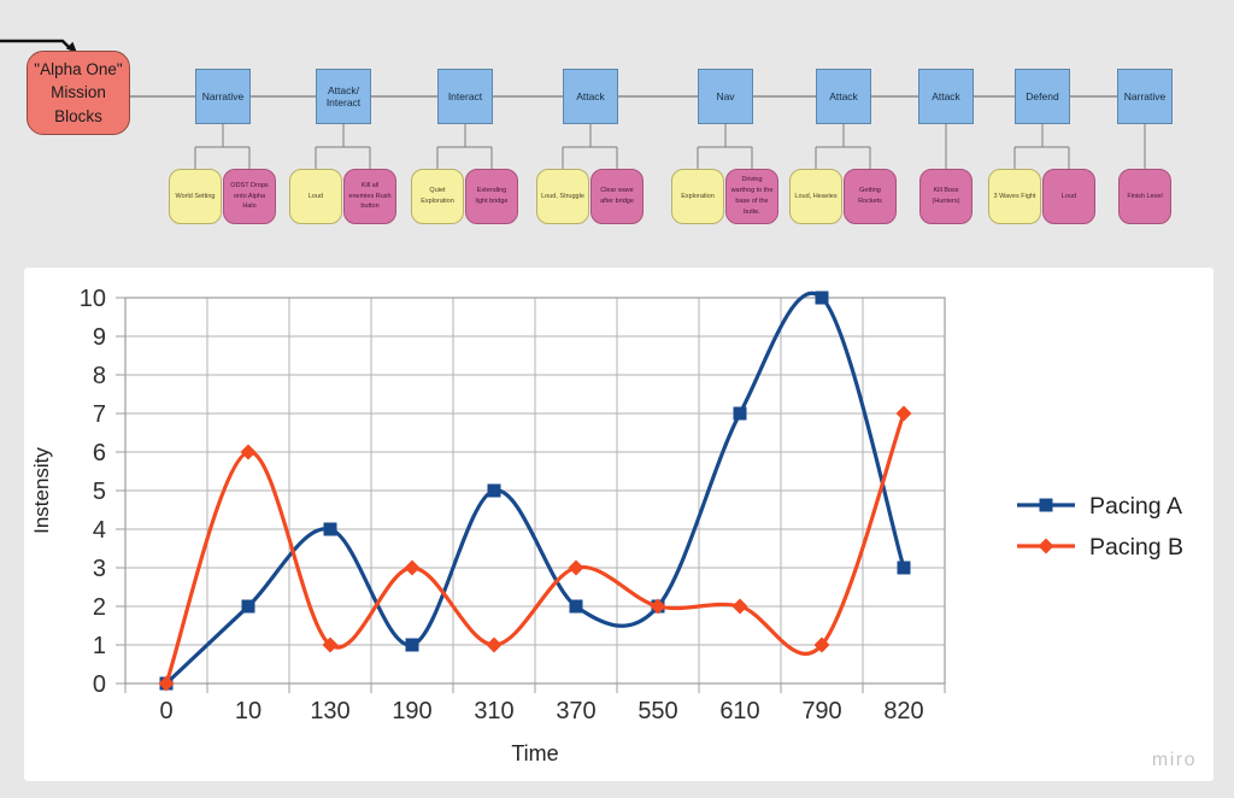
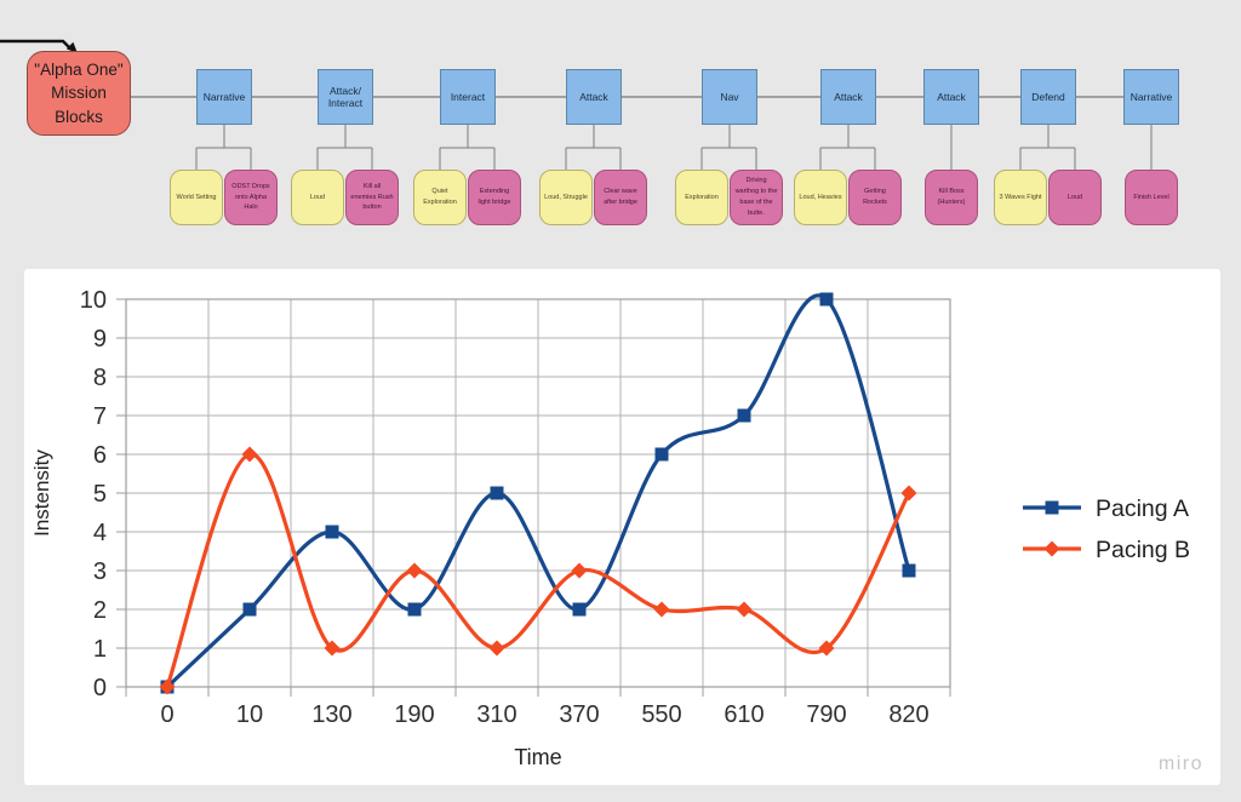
Pacing A/190: 1 -> 2
Pacing A/550: 2 -> 6
Pacing B/820: 7 -> 5
